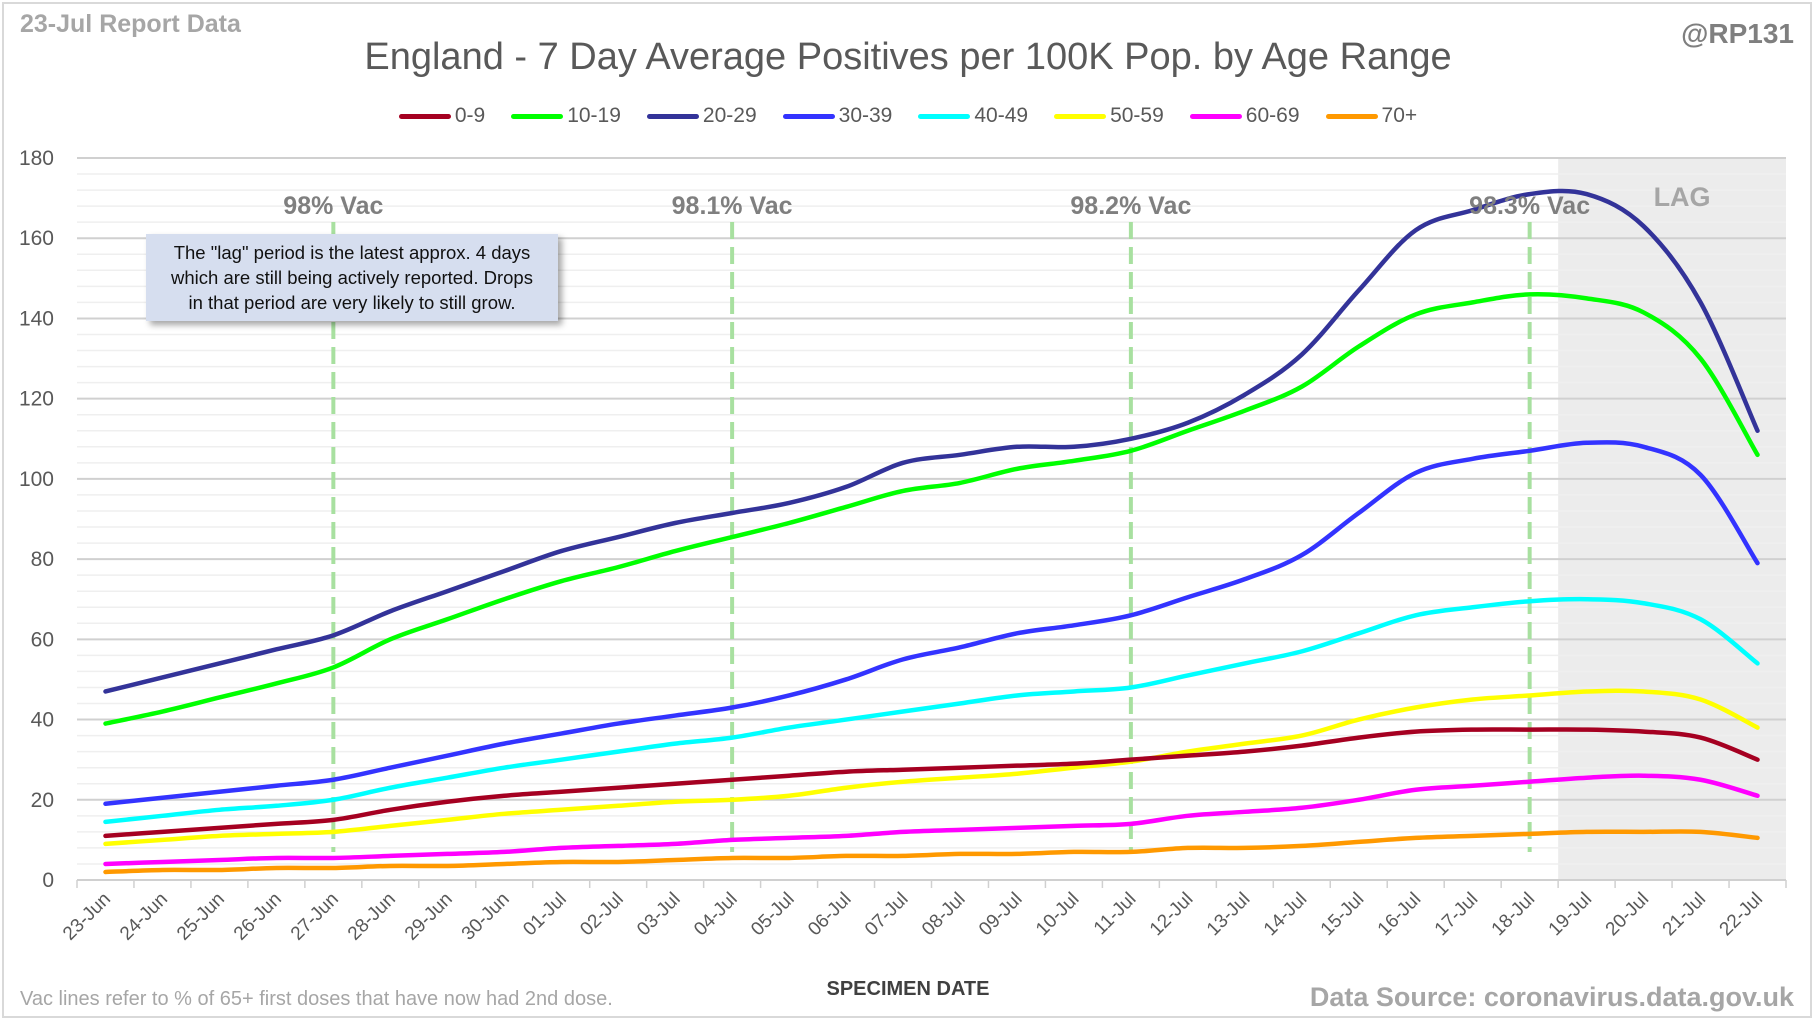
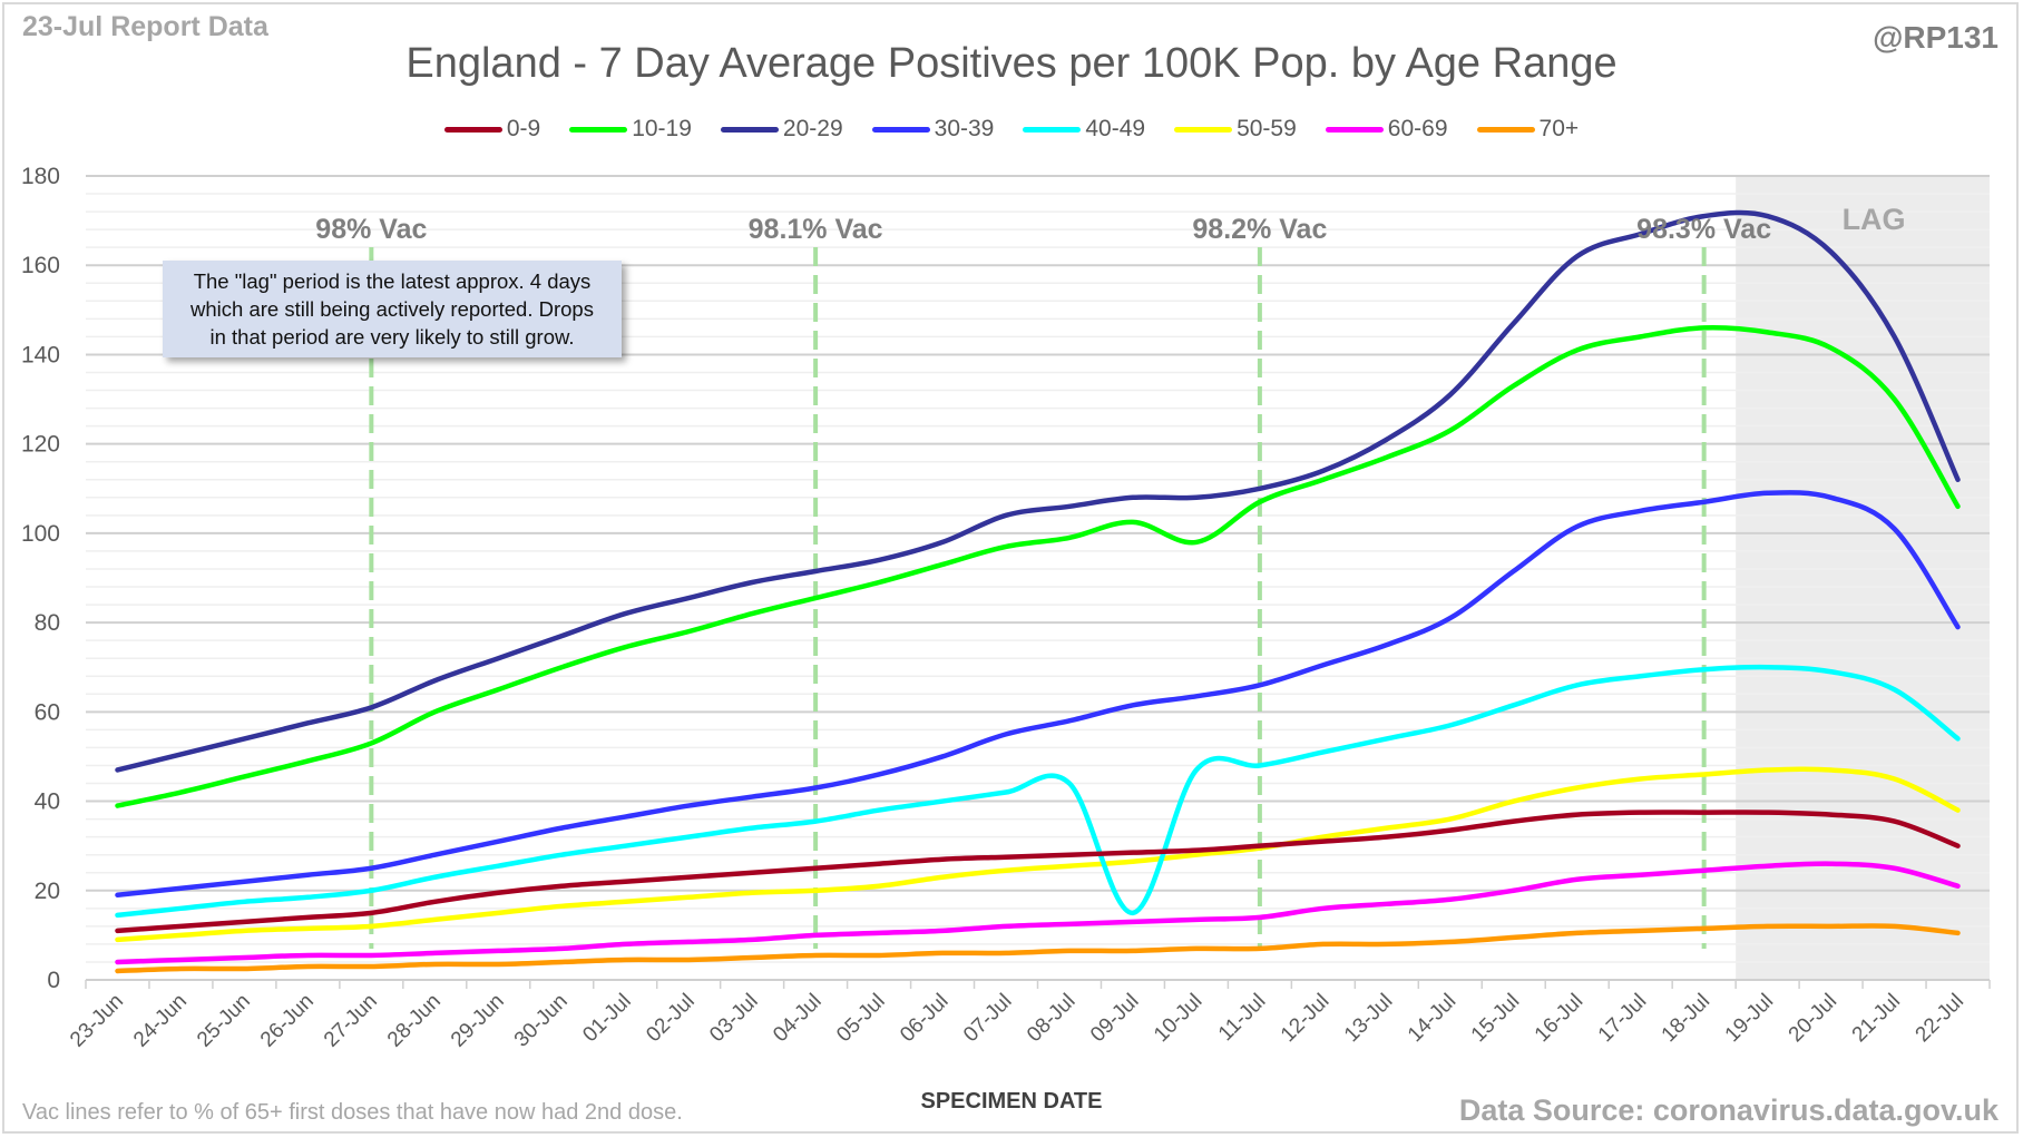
40-49/09-Jul: 46 -> 15
10-19/10-Jul: 104 -> 98
